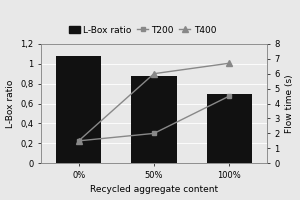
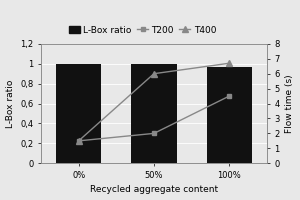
L-Box ratio/0%: 1,08 -> 1,00
L-Box ratio/50%: 0,88 -> 1,00
L-Box ratio/100%: 0,70 -> 0,97
